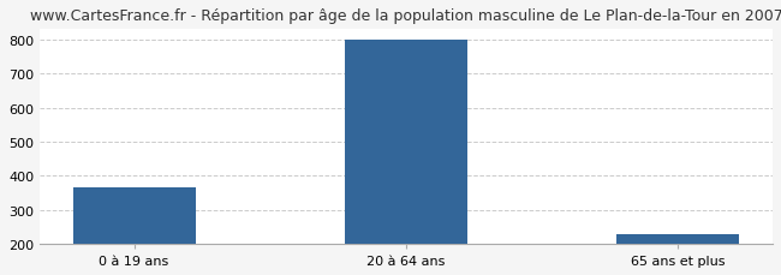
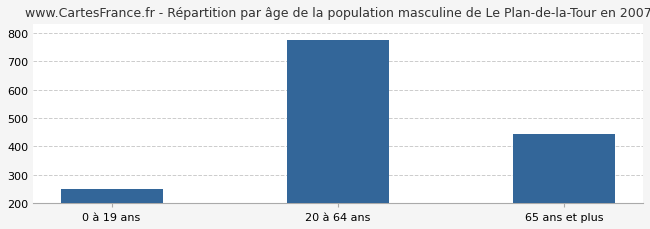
0 à 19 ans: 365 -> 250
20 à 64 ans: 800 -> 775
65 ans et plus: 228 -> 445
